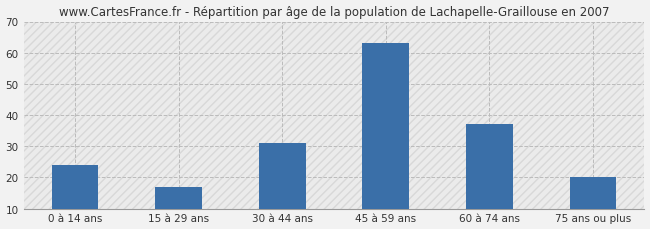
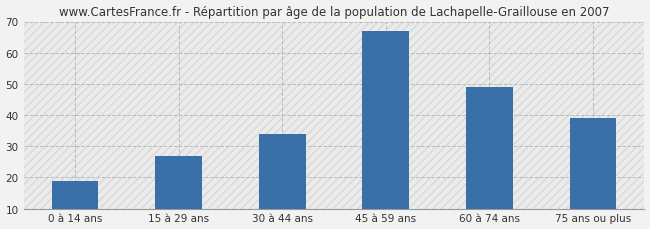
0 à 14 ans: 24 -> 19
15 à 29 ans: 17 -> 27
30 à 44 ans: 31 -> 34
45 à 59 ans: 63 -> 67
60 à 74 ans: 37 -> 49
75 ans ou plus: 20 -> 39
